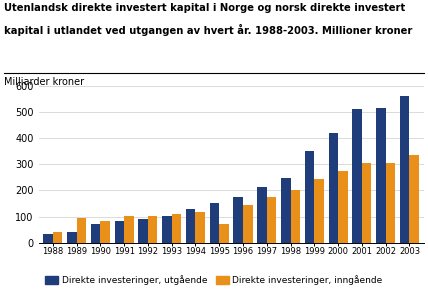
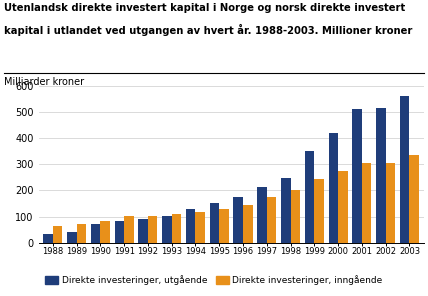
Direkte investeringer, inngående/1988: 40 -> 65
Direkte investeringer, inngående/1989: 95 -> 73
Direkte investeringer, inngående/1995: 70 -> 128
